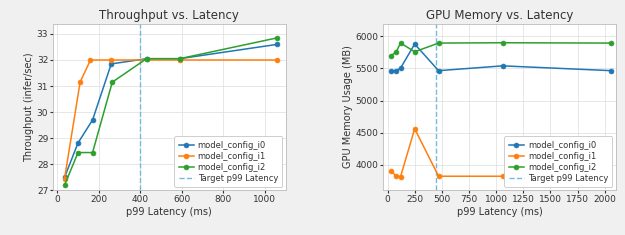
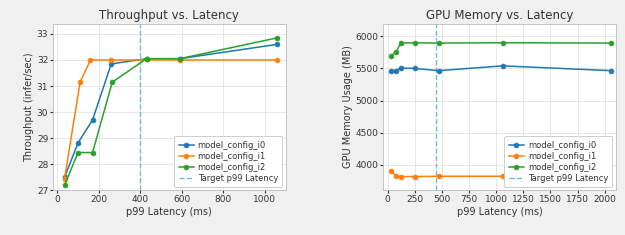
GPU Memory vs. Latency/model_config_i0/250: 5880 -> 5500
GPU Memory vs. Latency/model_config_i1/250: 4560 -> 3820
GPU Memory vs. Latency/model_config_i2/250: 5760 -> 5900
